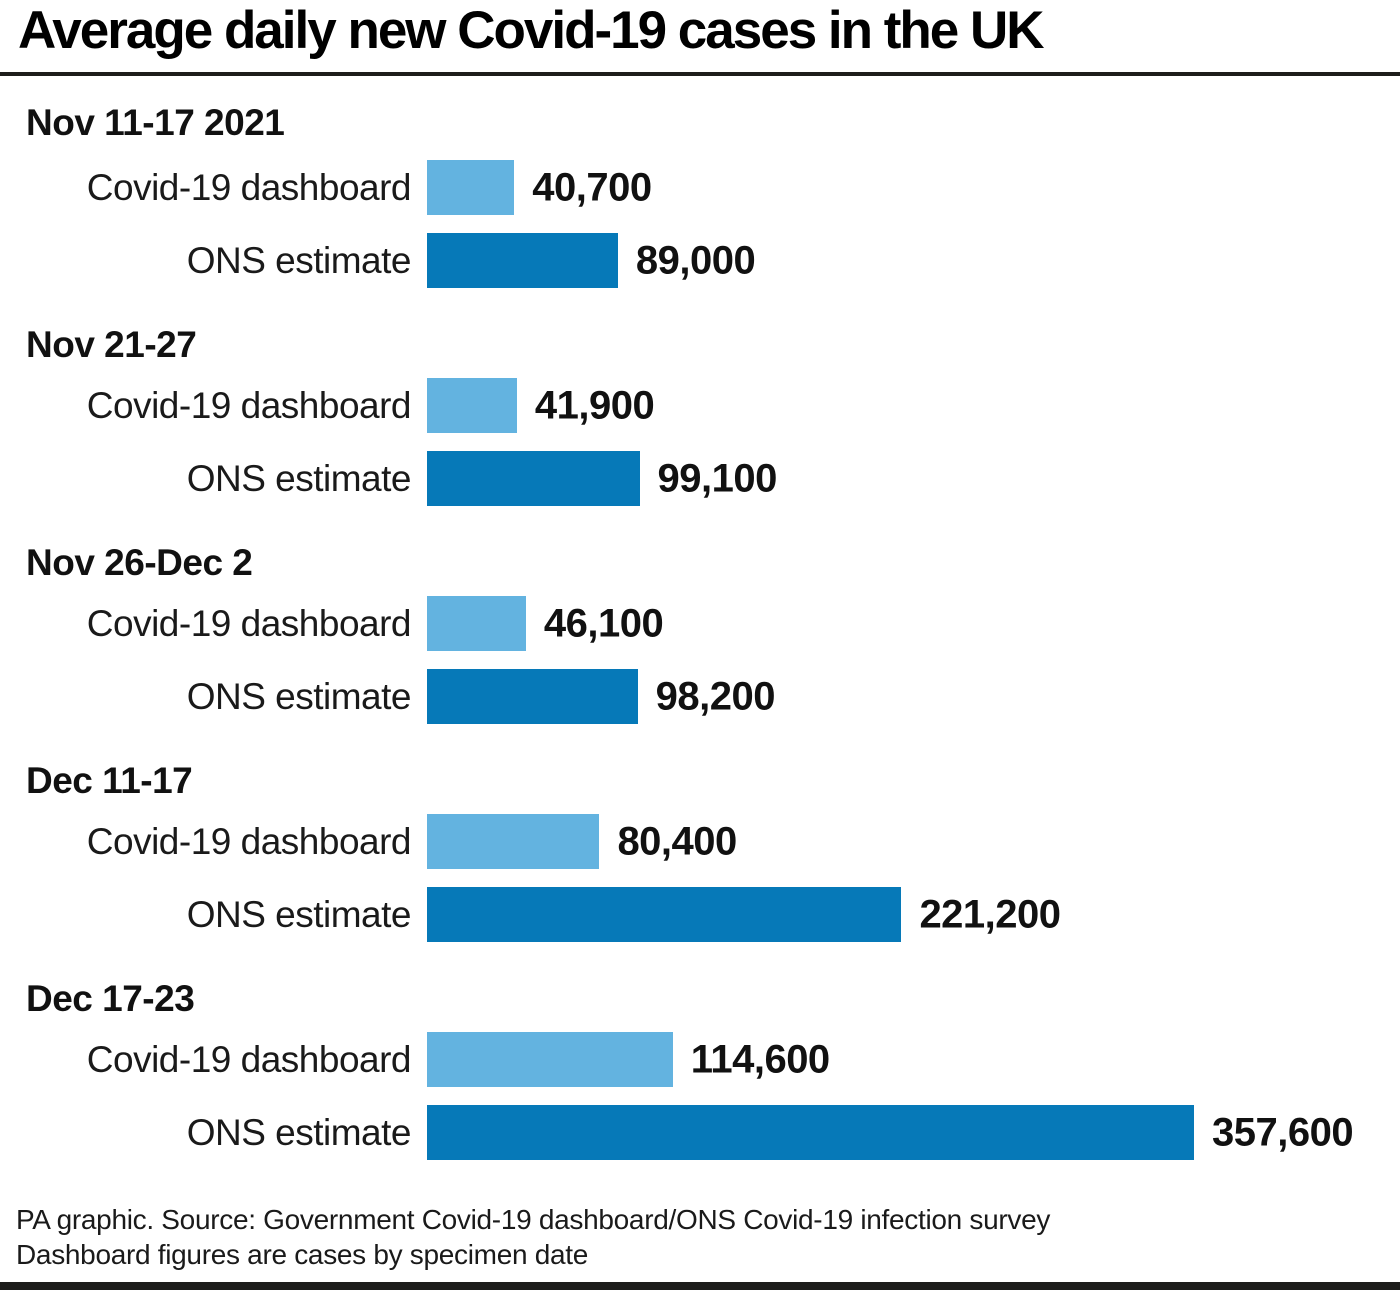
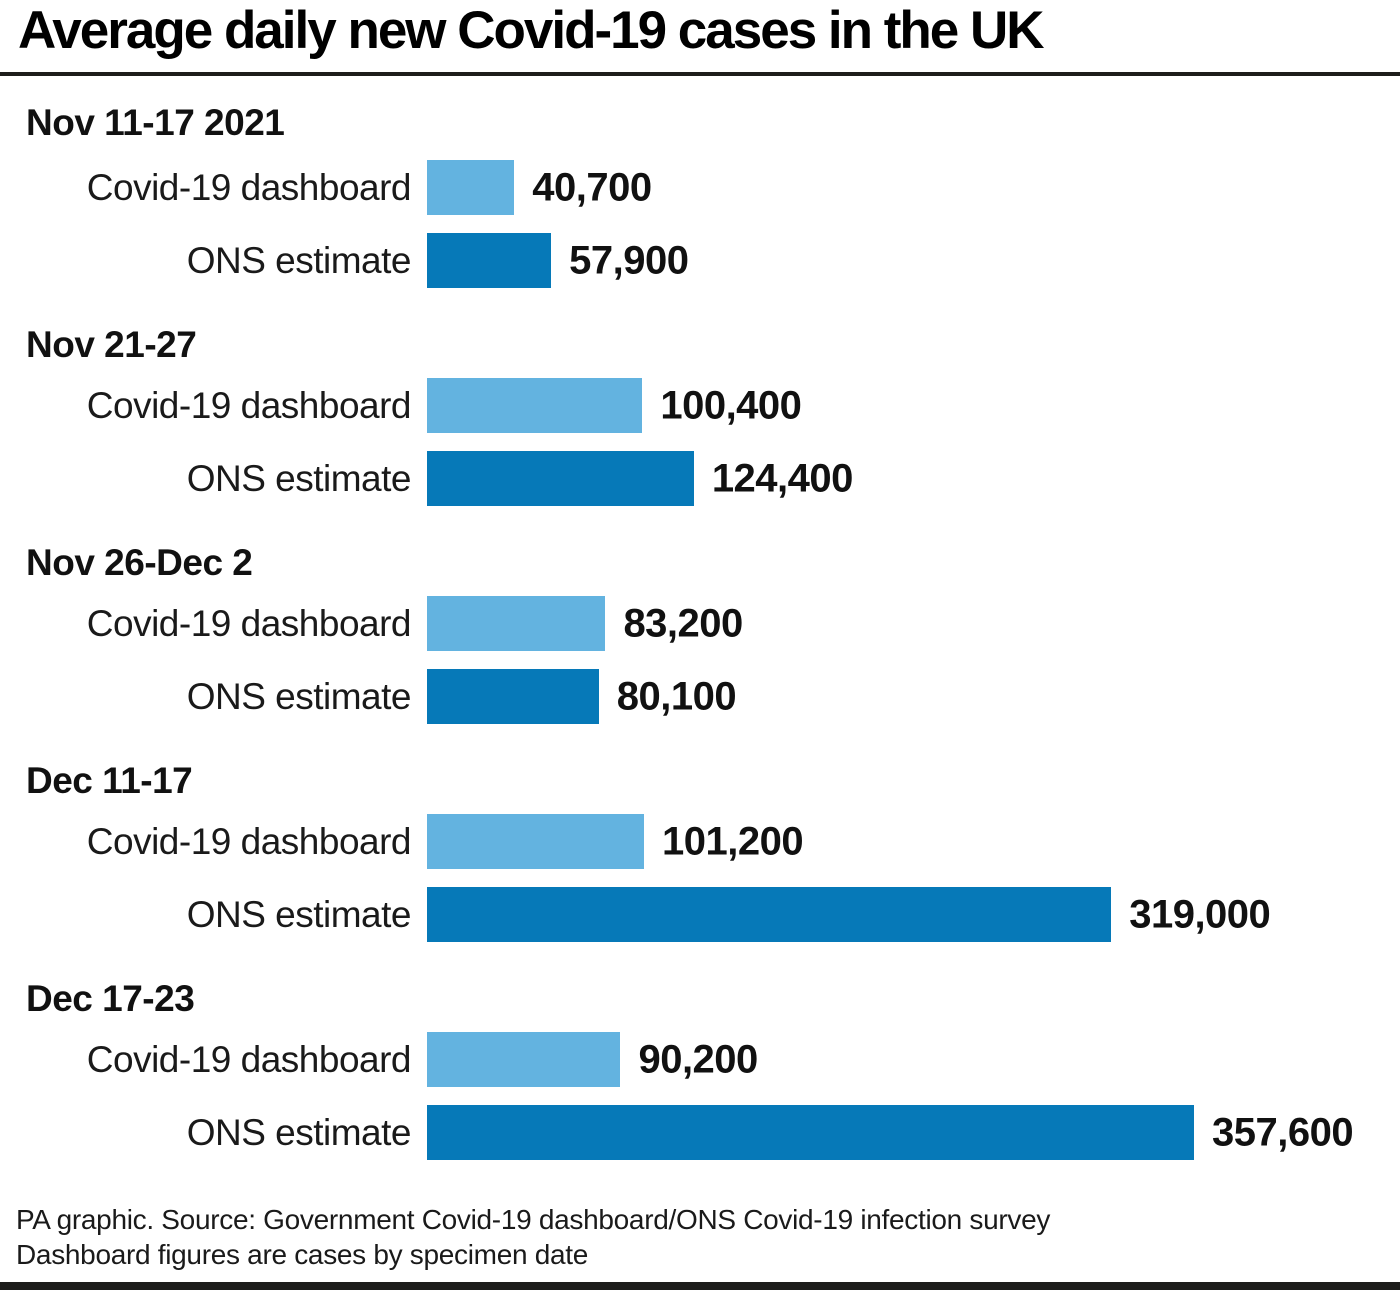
ONS estimate/Nov 11-17 2021: 89,000 -> 57,900
Covid-19 dashboard/Nov 21-27: 41,900 -> 100,400
ONS estimate/Nov 21-27: 99,100 -> 124,400
Covid-19 dashboard/Nov 26-Dec 2: 46,100 -> 83,200
ONS estimate/Nov 26-Dec 2: 98,200 -> 80,100
Covid-19 dashboard/Dec 11-17: 80,400 -> 101,200
ONS estimate/Dec 11-17: 221,200 -> 319,000
Covid-19 dashboard/Dec 17-23: 114,600 -> 90,200
